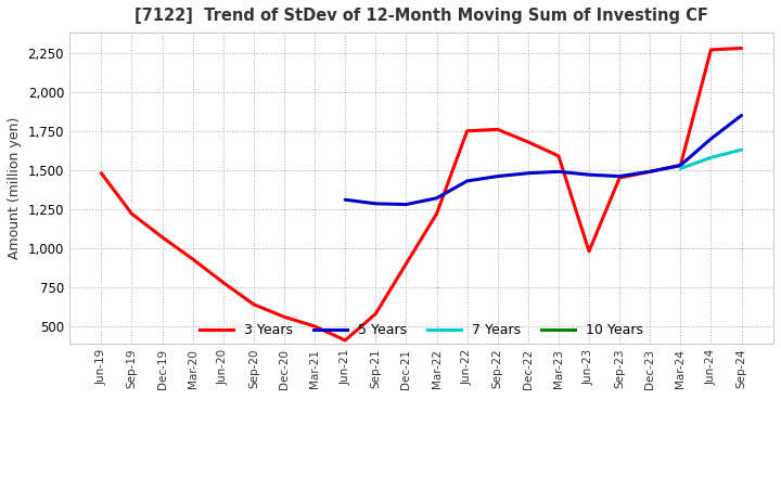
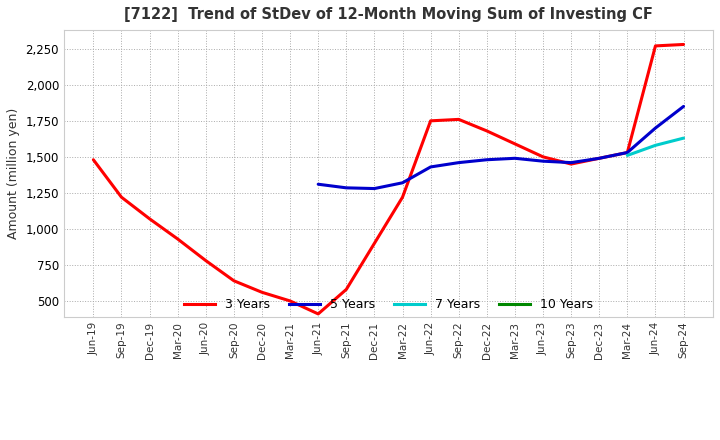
3 Years/Jun-23: 980 -> 1,500
